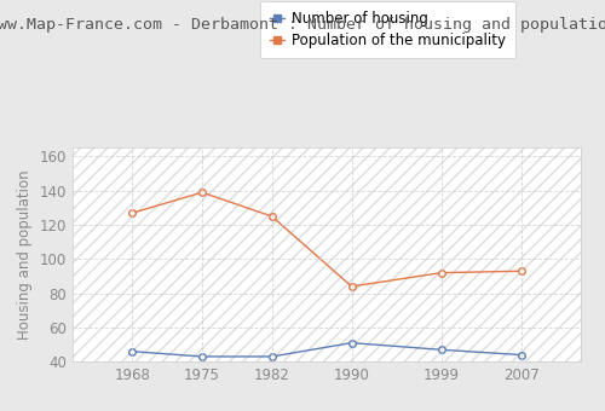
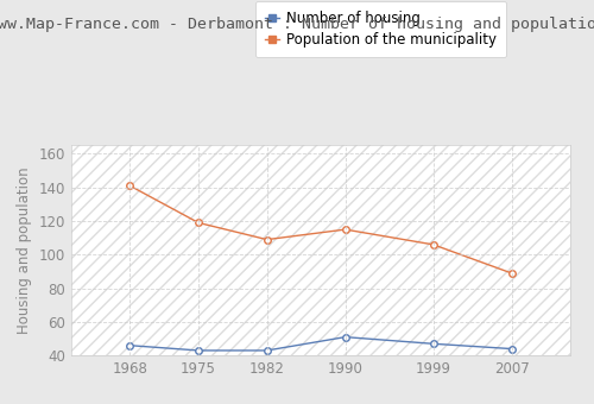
Population of the municipality/1968: 127 -> 141
Population of the municipality/1975: 139 -> 119
Population of the municipality/1982: 125 -> 109
Population of the municipality/1990: 84 -> 115
Population of the municipality/1999: 92 -> 106
Population of the municipality/2007: 93 -> 89
